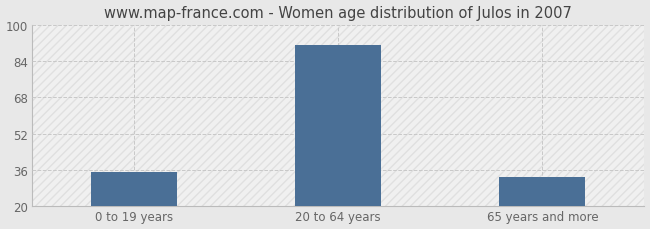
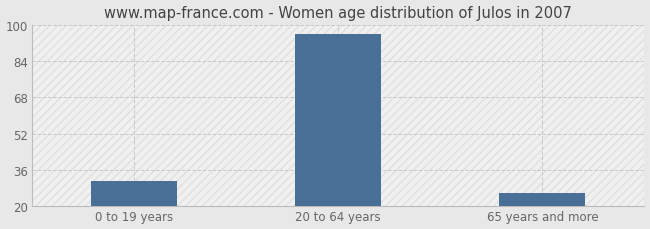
0 to 19 years: 35 -> 31
20 to 64 years: 91 -> 96
65 years and more: 33 -> 26
